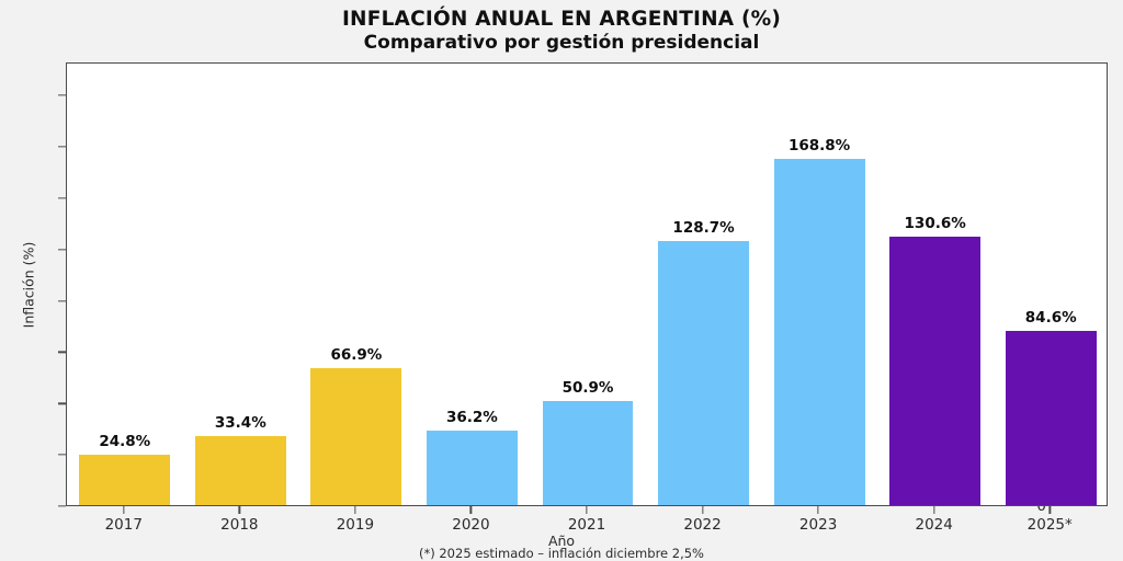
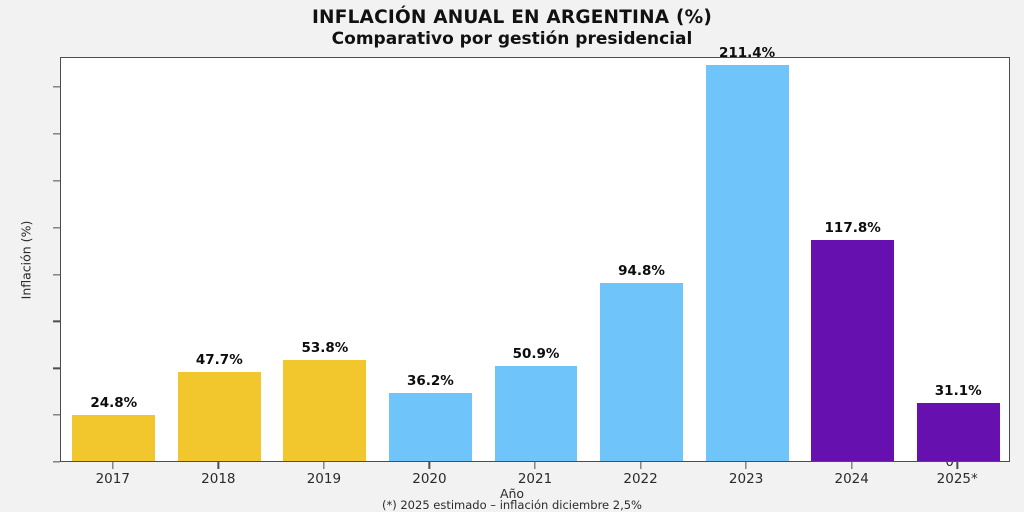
2018: 33.4% -> 47.7%
2019: 66.9% -> 53.8%
2022: 128.7% -> 94.8%
2023: 168.8% -> 211.4%
2024: 130.6% -> 117.8%
2025*: 84.6% -> 31.1%
